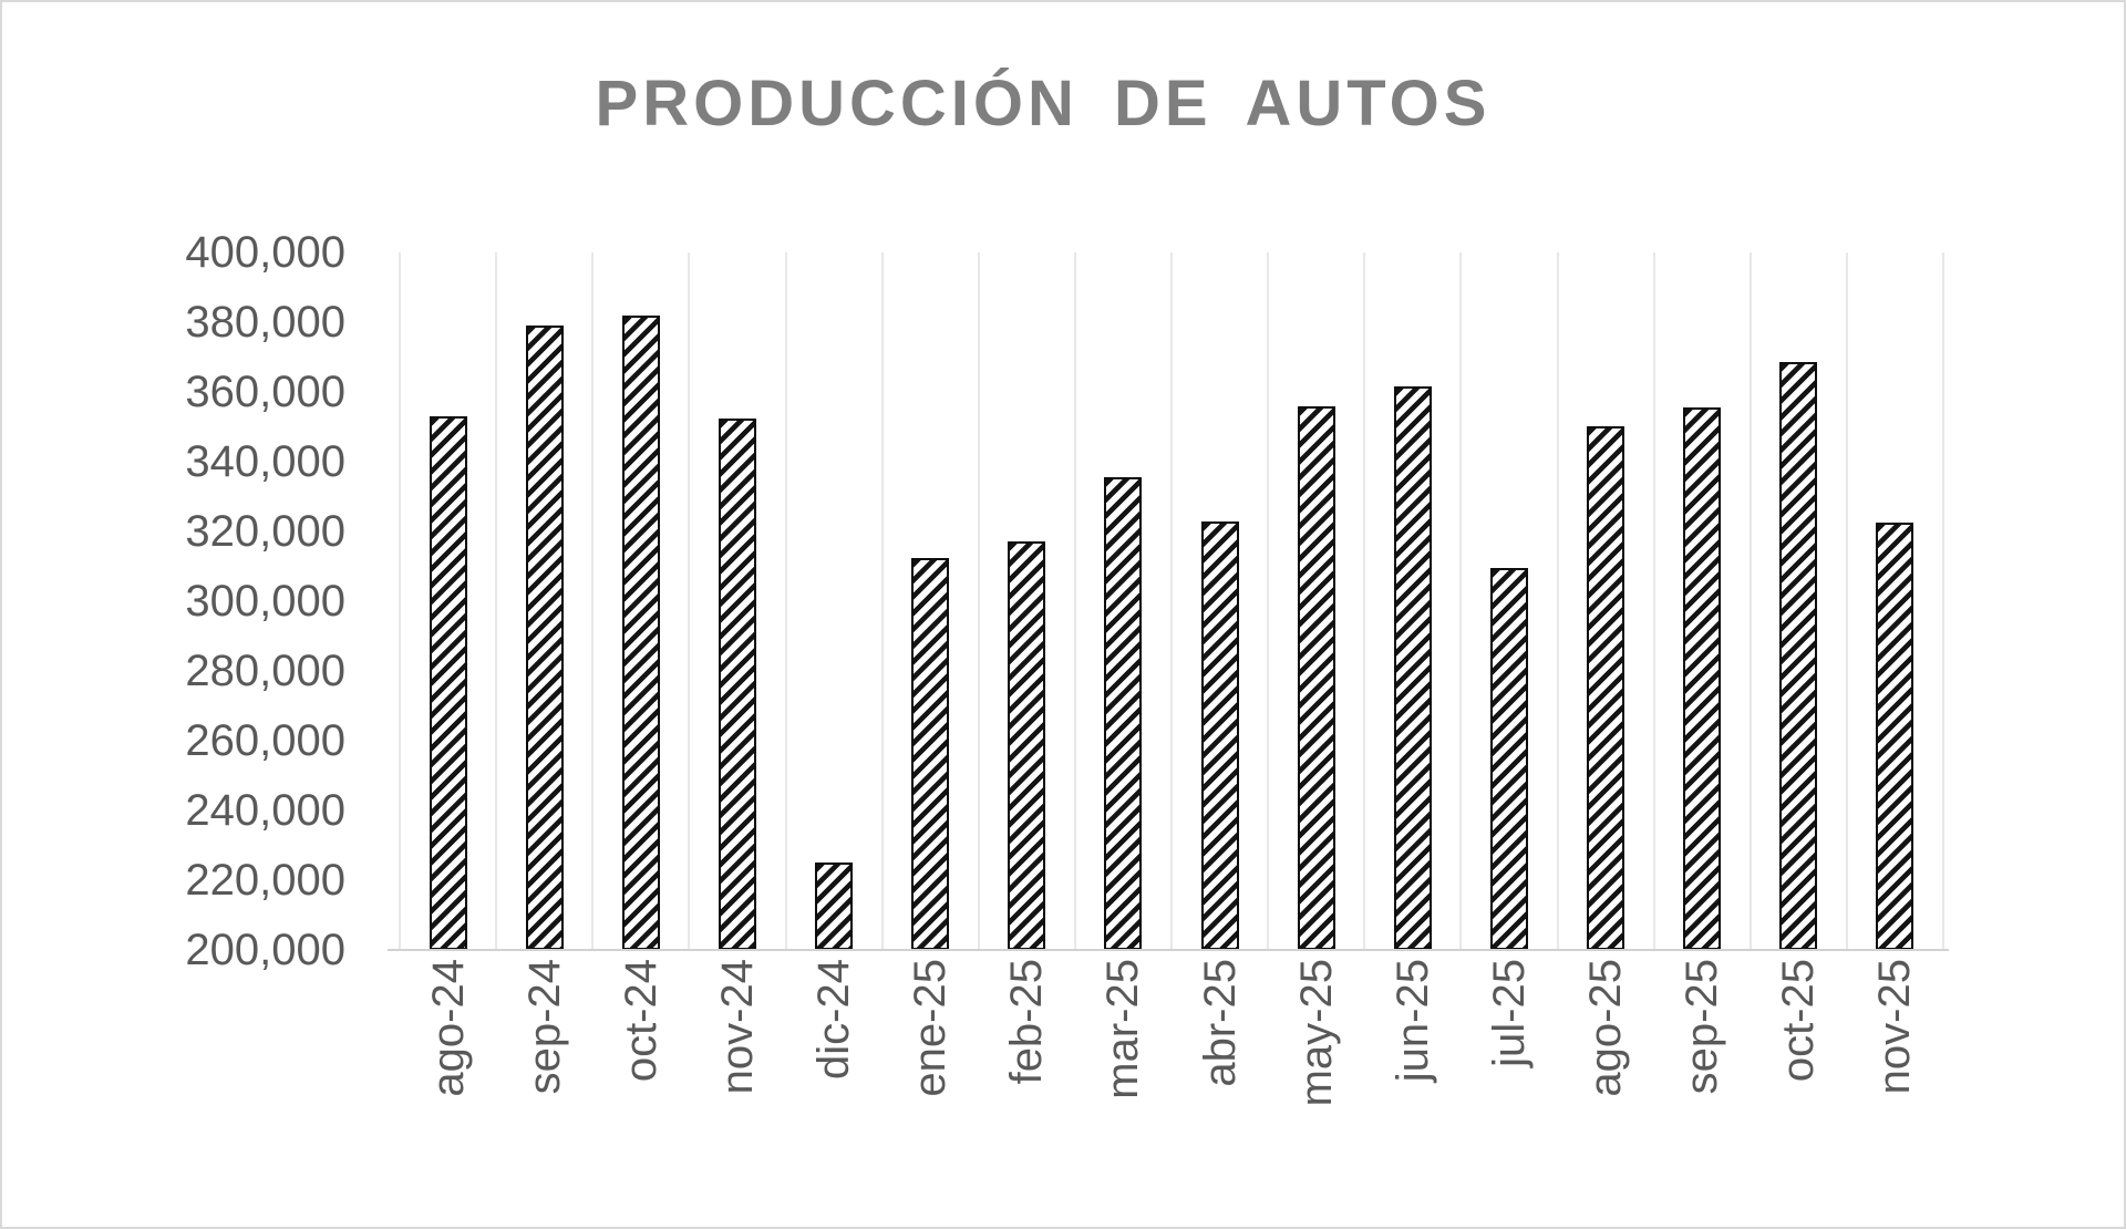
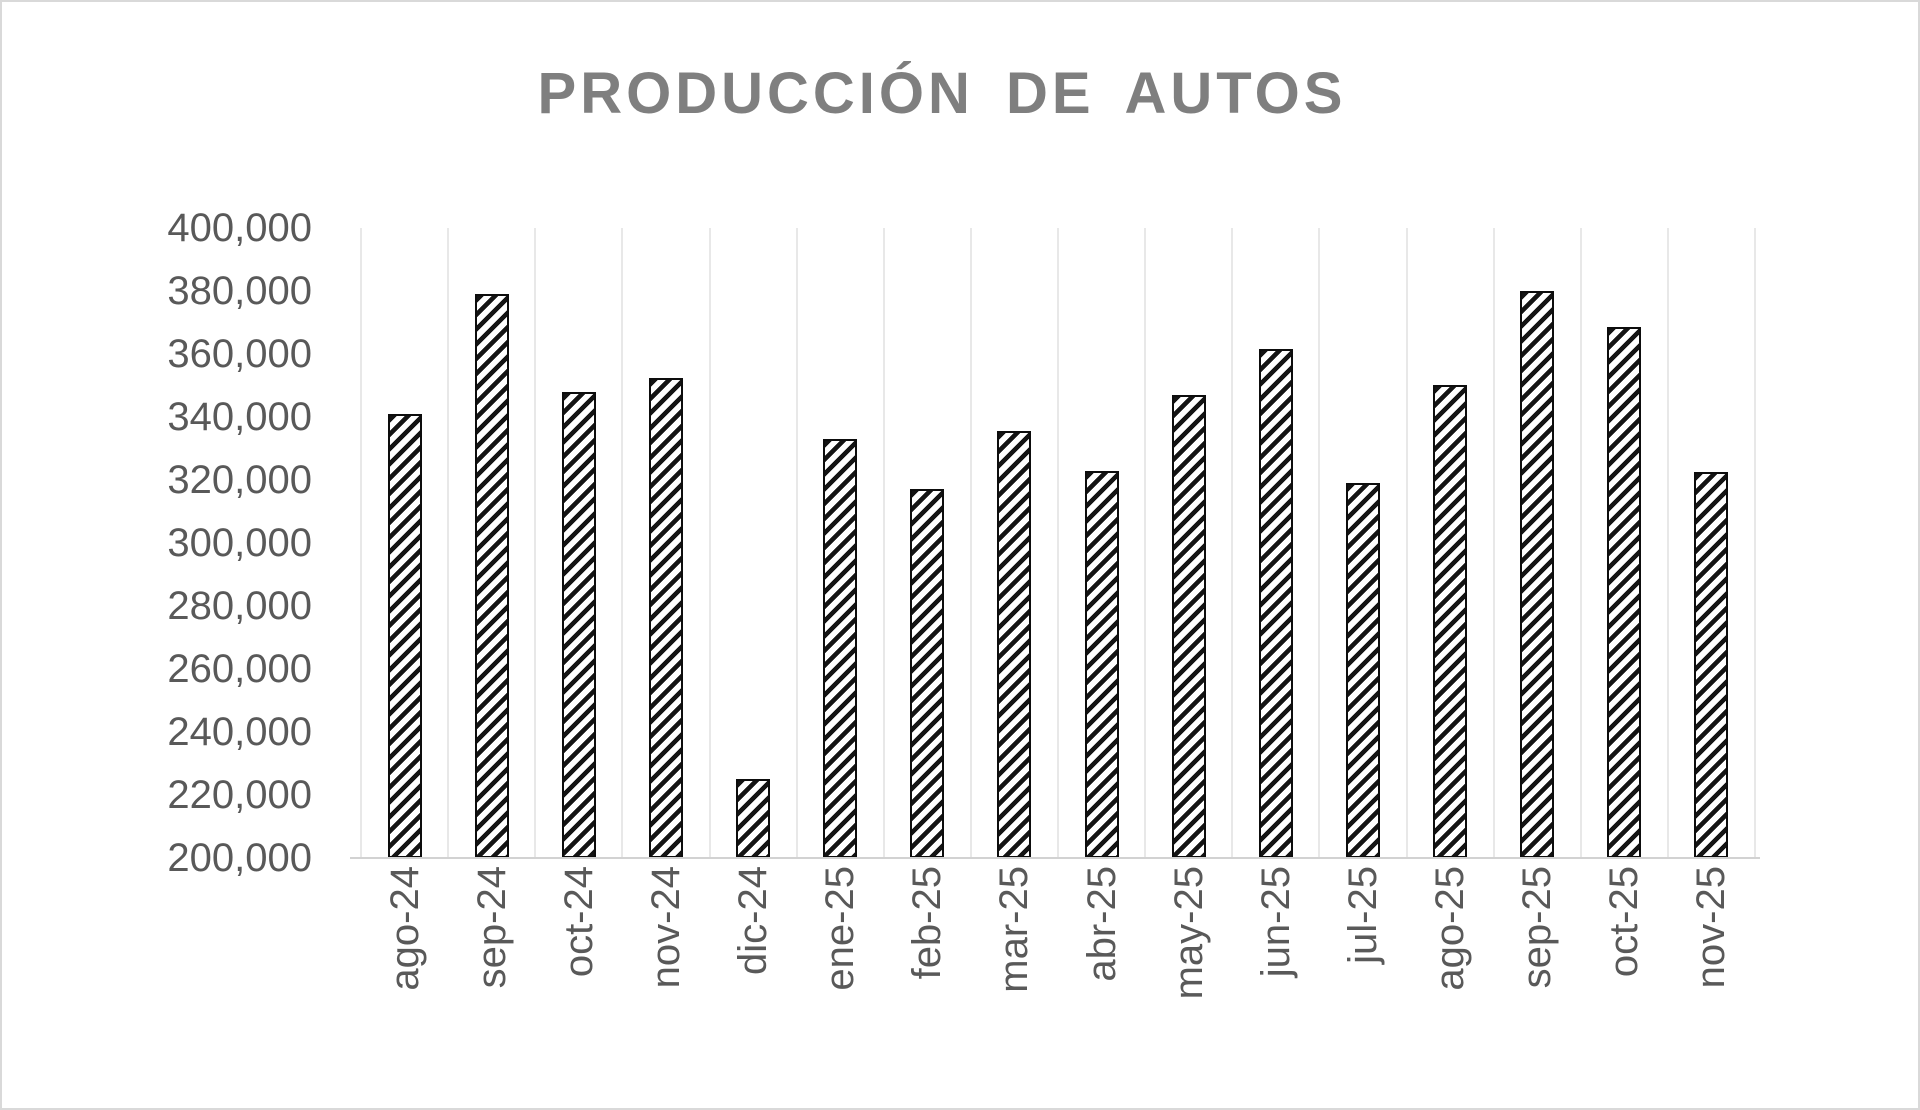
ago-24: 353000 -> 341000
oct-24: 382000 -> 348000
ene-25: 312000 -> 333000
may-25: 356000 -> 347000
jul-25: 310000 -> 319000
sep-25: 356000 -> 380000
